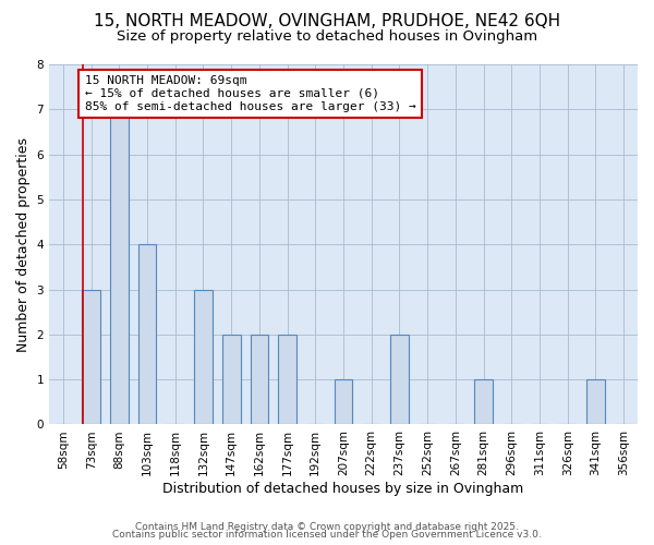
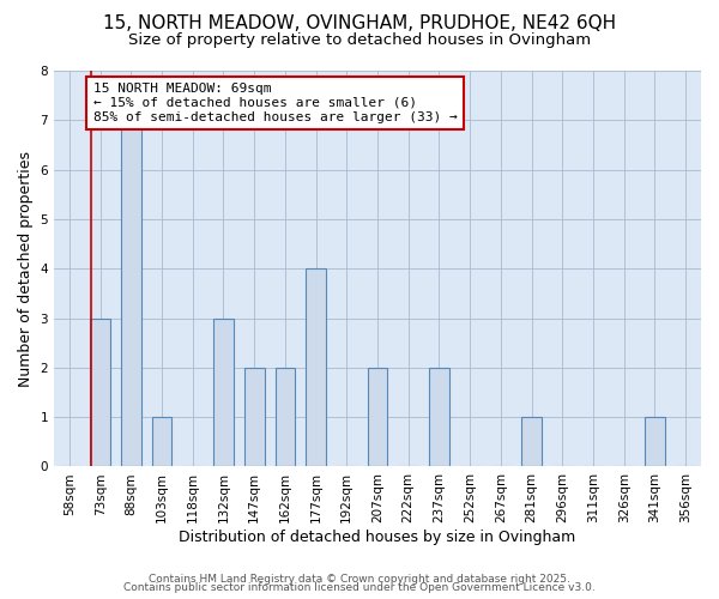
103sqm: 4 -> 1
177sqm: 2 -> 4
207sqm: 1 -> 2
